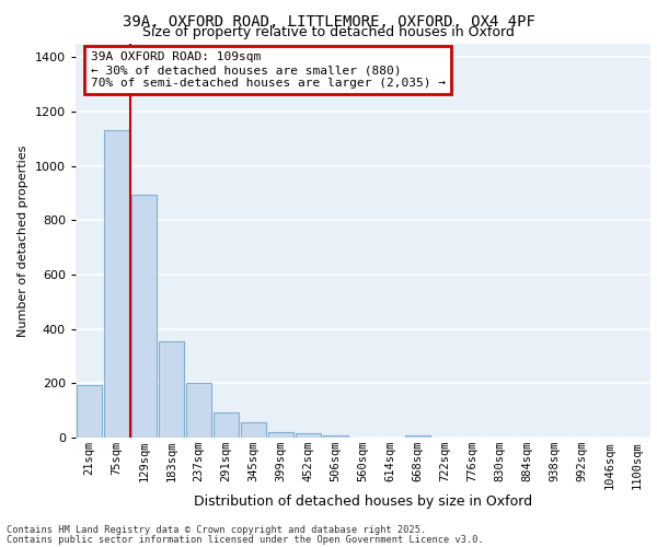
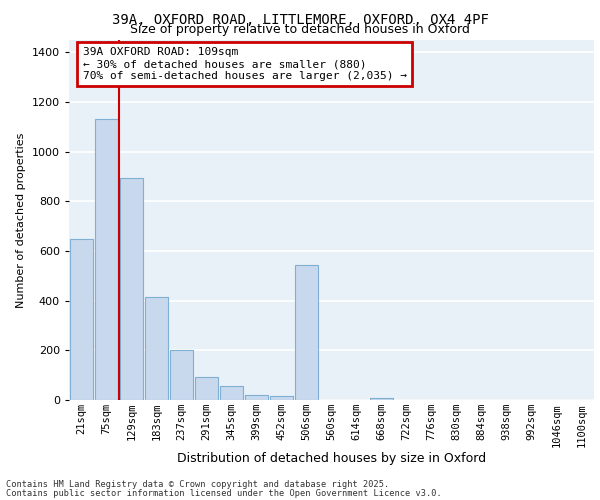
21sqm: 195 -> 650
183sqm: 355 -> 415
506sqm: 10 -> 545
